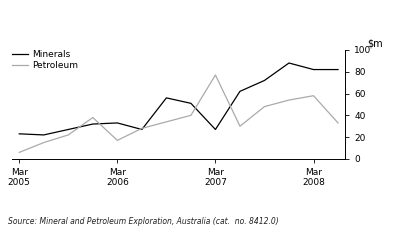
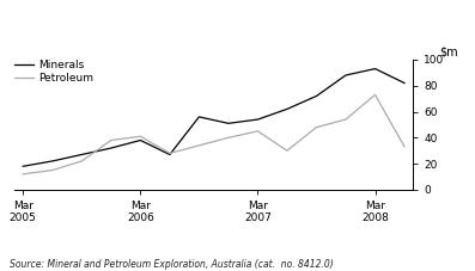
Minerals/Mar 2005: 23 -> 18
Petroleum/Mar 2005: 6 -> 12
Minerals/Mar 2006: 33 -> 38
Petroleum/Mar 2006: 17 -> 41
Minerals/Mar 2007: 27 -> 54
Petroleum/Mar 2007: 77 -> 45
Minerals/Mar 2008: 82 -> 93
Petroleum/Mar 2008: 58 -> 73
